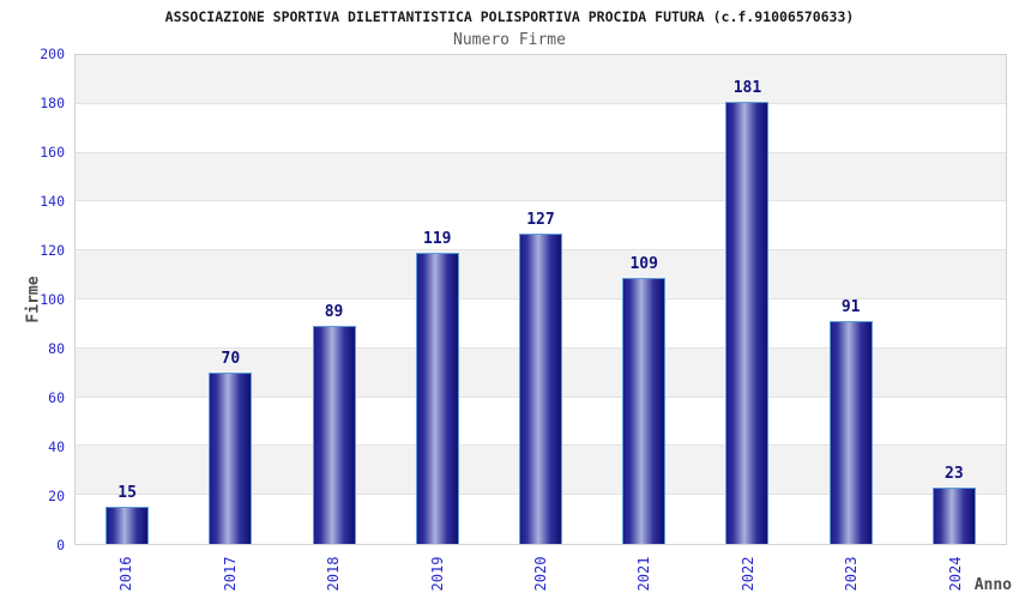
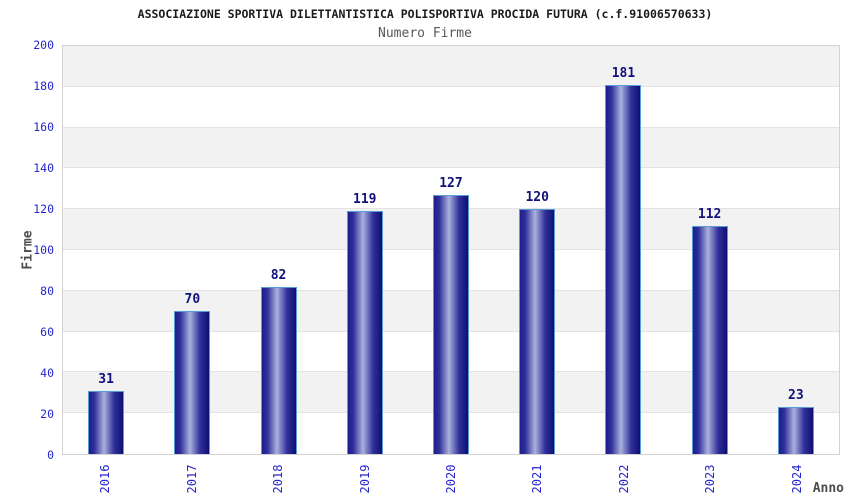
2016: 15 -> 31
2018: 89 -> 82
2021: 109 -> 120
2023: 91 -> 112
